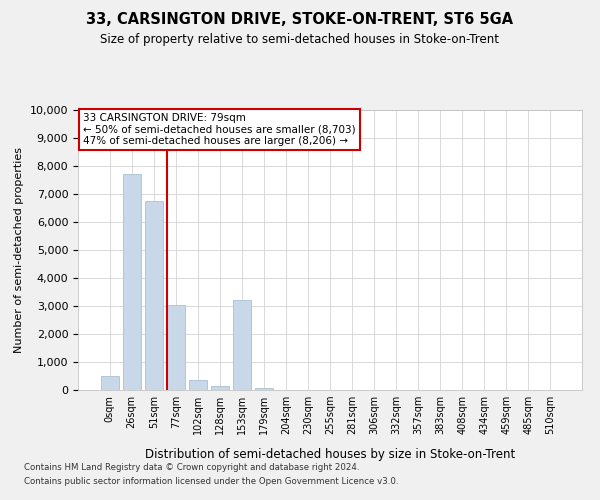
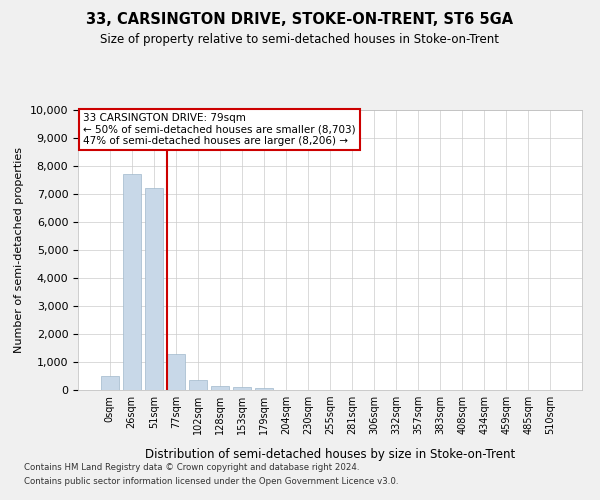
51sqm: 6,750 -> 7,200
77sqm: 3,050 -> 1,300
153sqm: 3,200 -> 100
